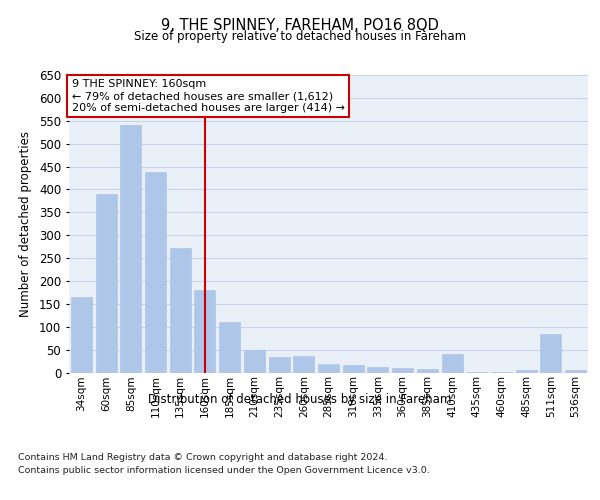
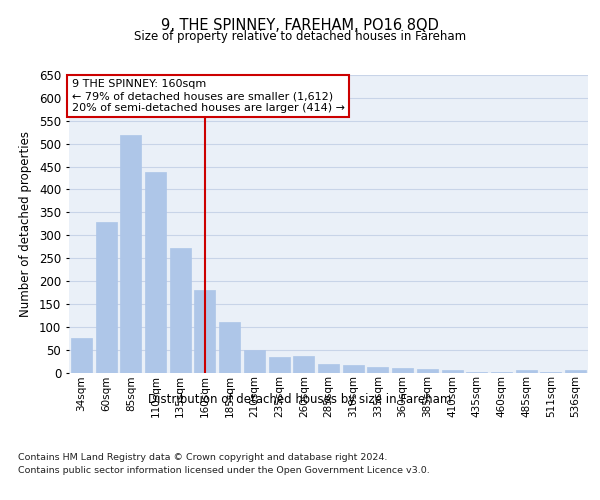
34sqm: 165 -> 75
60sqm: 390 -> 328
85sqm: 540 -> 519
410sqm: 40 -> 6
511sqm: 85 -> 1
